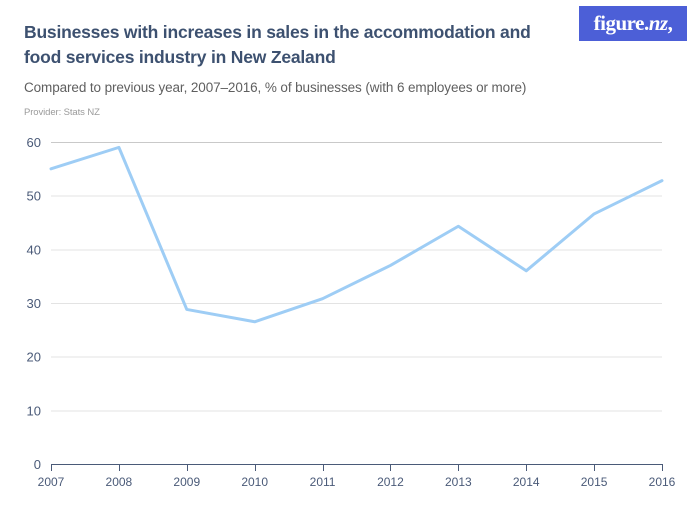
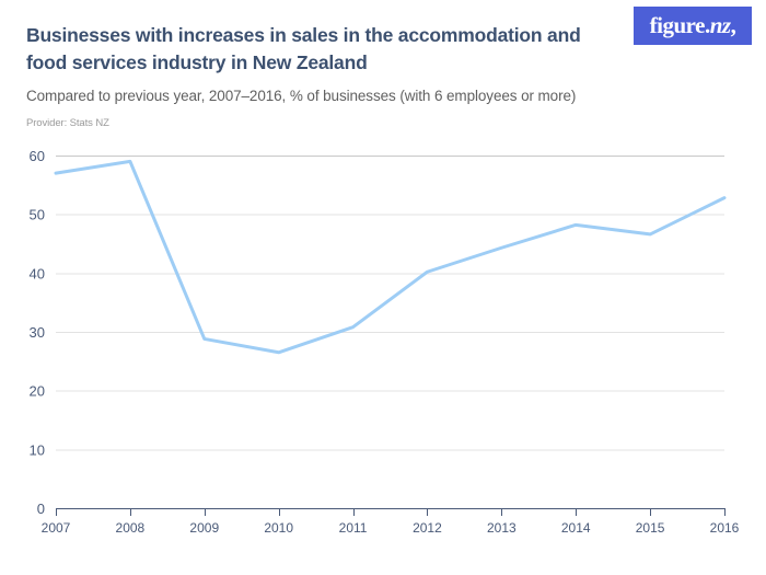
2007: 55 -> 57
2012: 37 -> 40
2014: 36 -> 48
